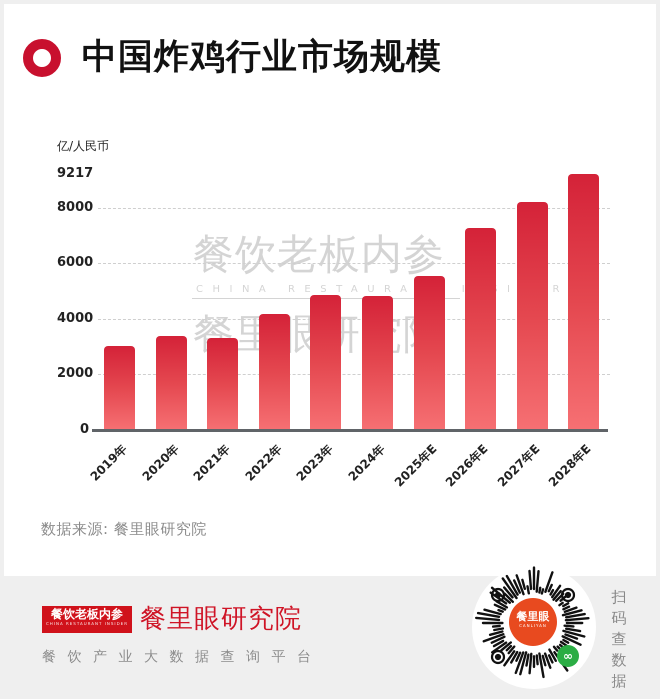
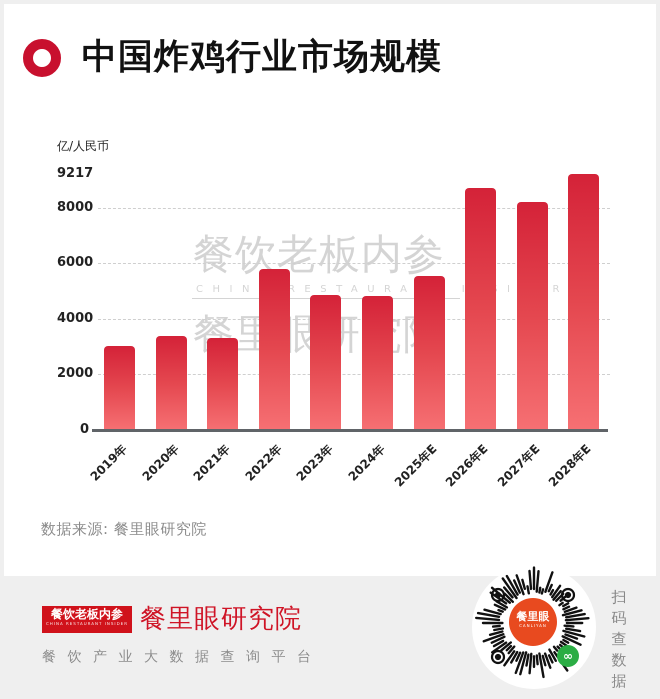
2022年: 4200 -> 5800
2026年E: 7300 -> 8700
